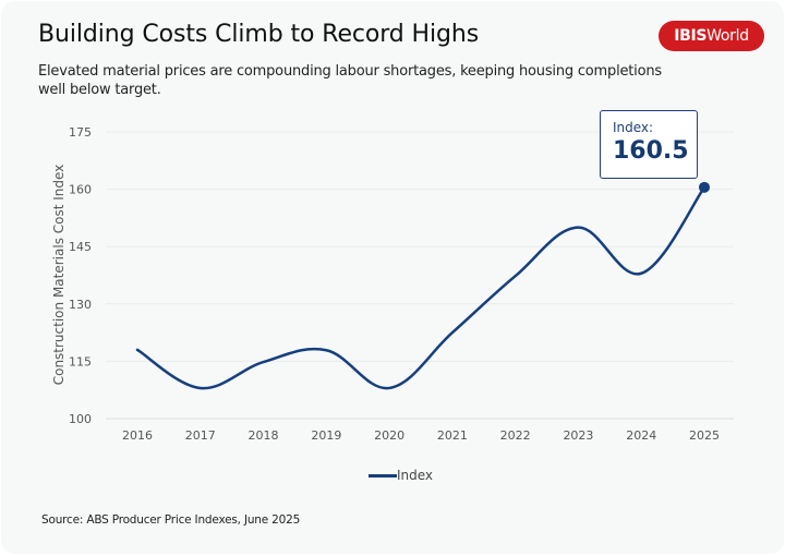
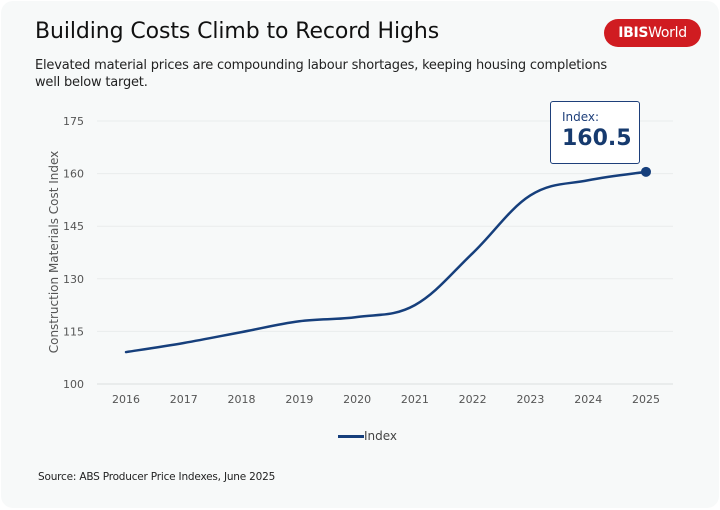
2016: 118 -> 109
2017: 108 -> 112
2020: 108 -> 119
2023: 150 -> 154
2024: 138 -> 158
